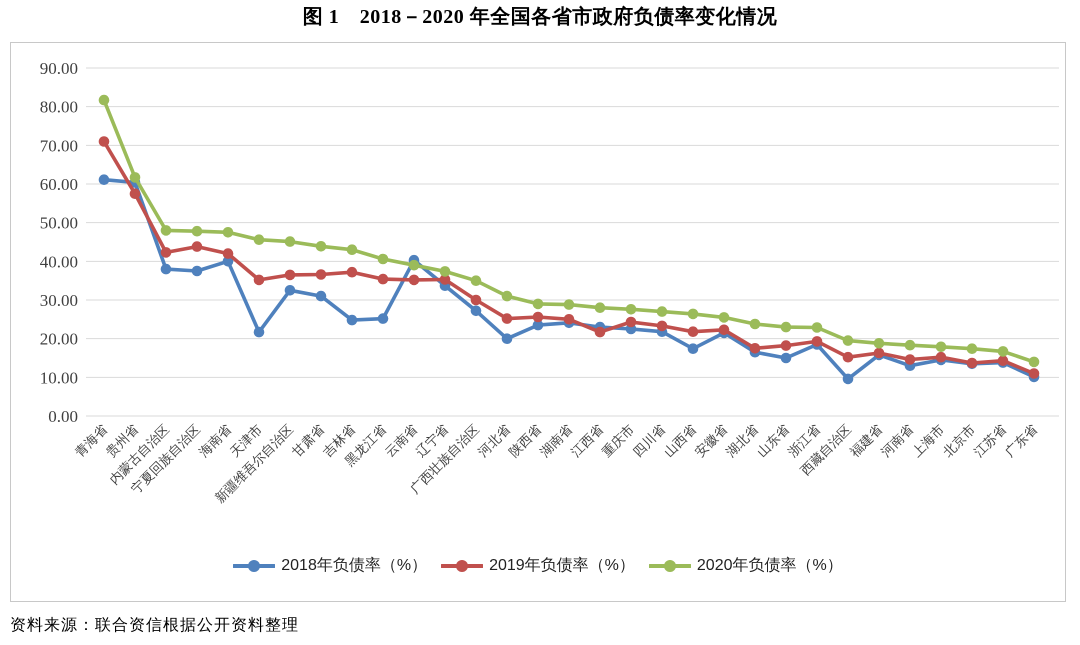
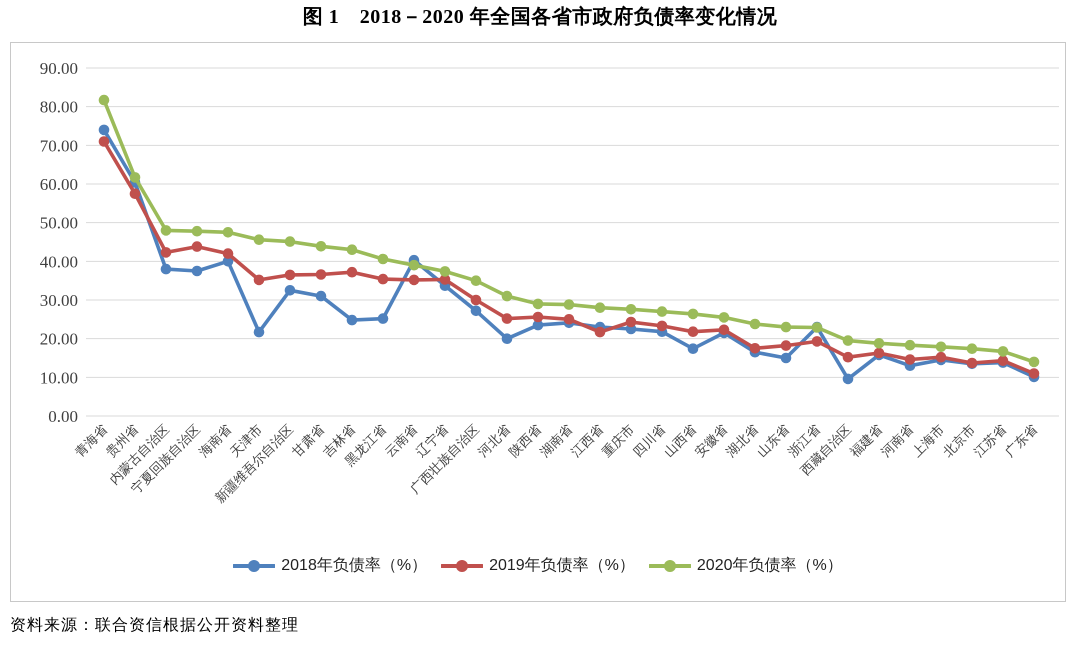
2018年负债率（%）/青海省: 61 -> 74
2018年负债率（%）/浙江省: 18 -> 23
